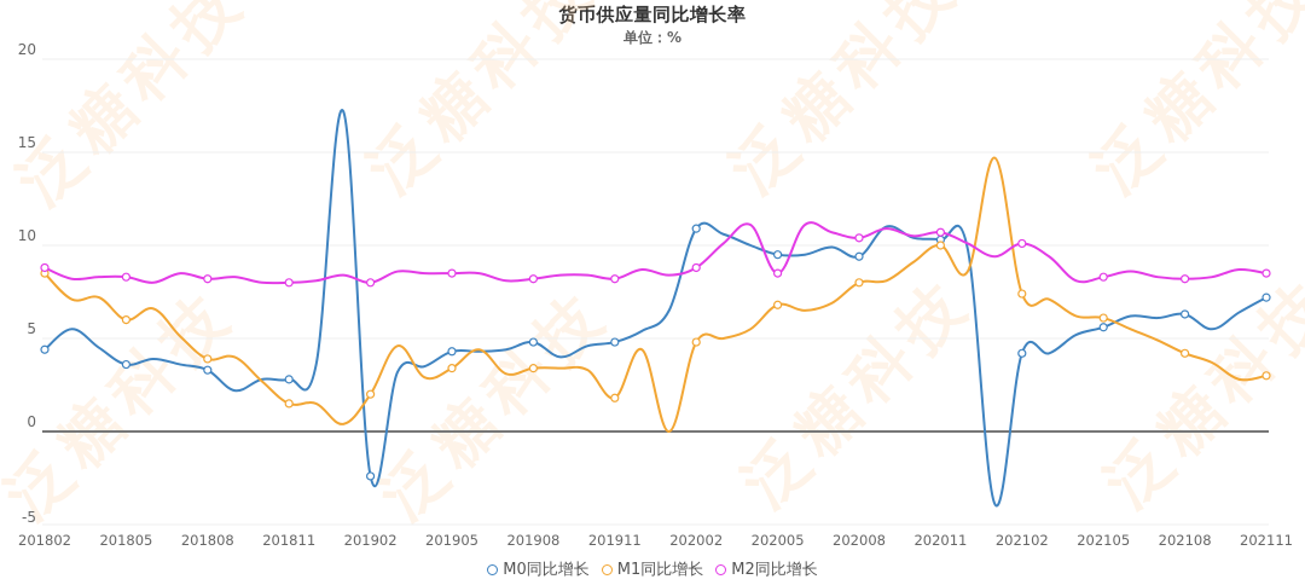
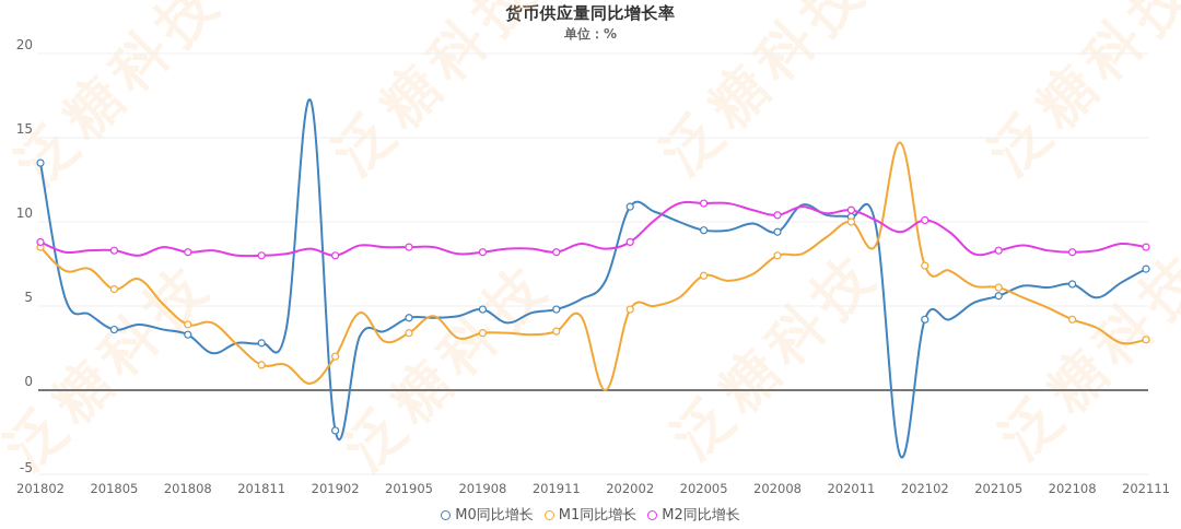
M0同比增长/201802: 4.4 -> 13.5
M1同比增长/201911: 1.8 -> 3.5
M2同比增长/202005: 8.5 -> 11.1
